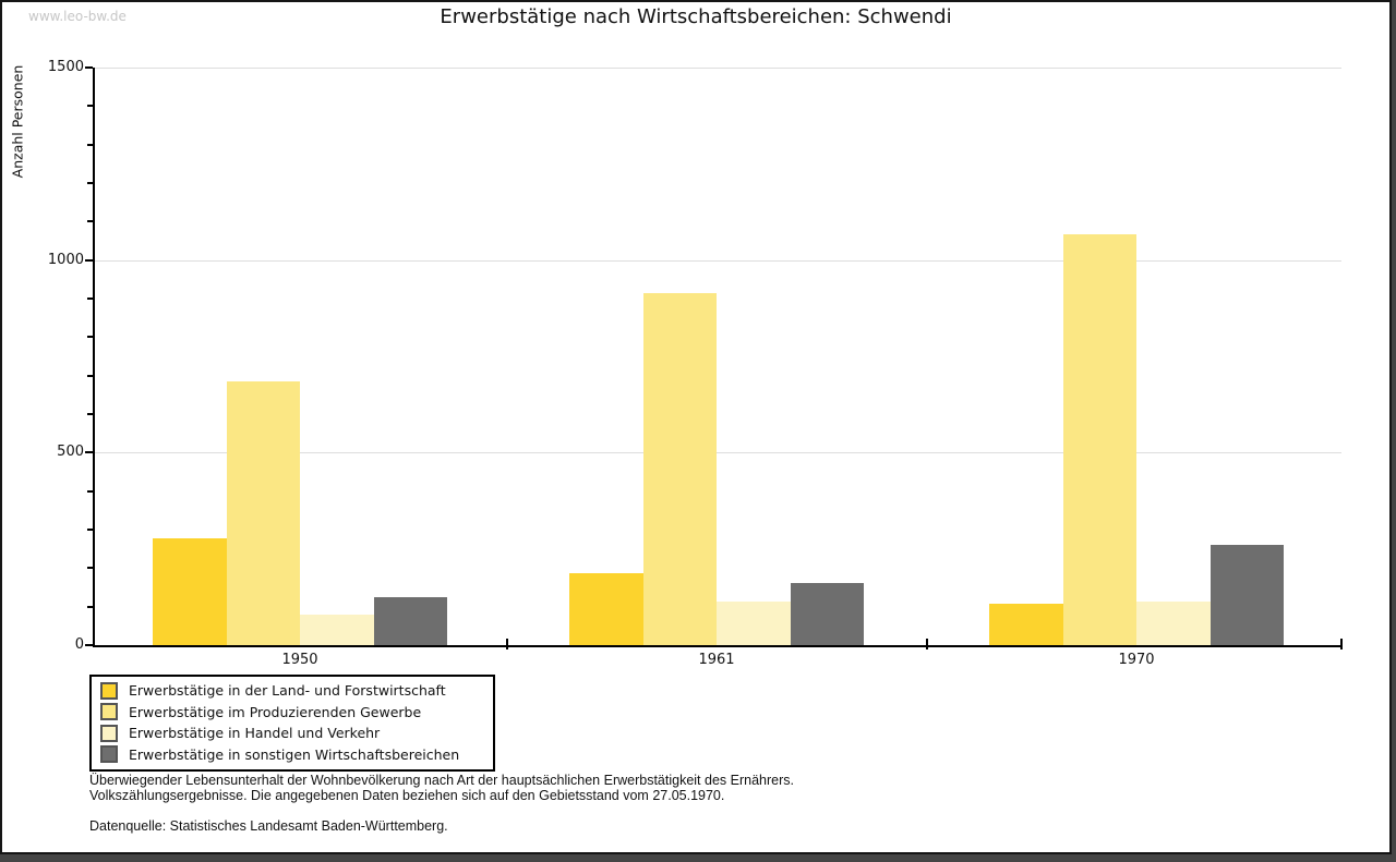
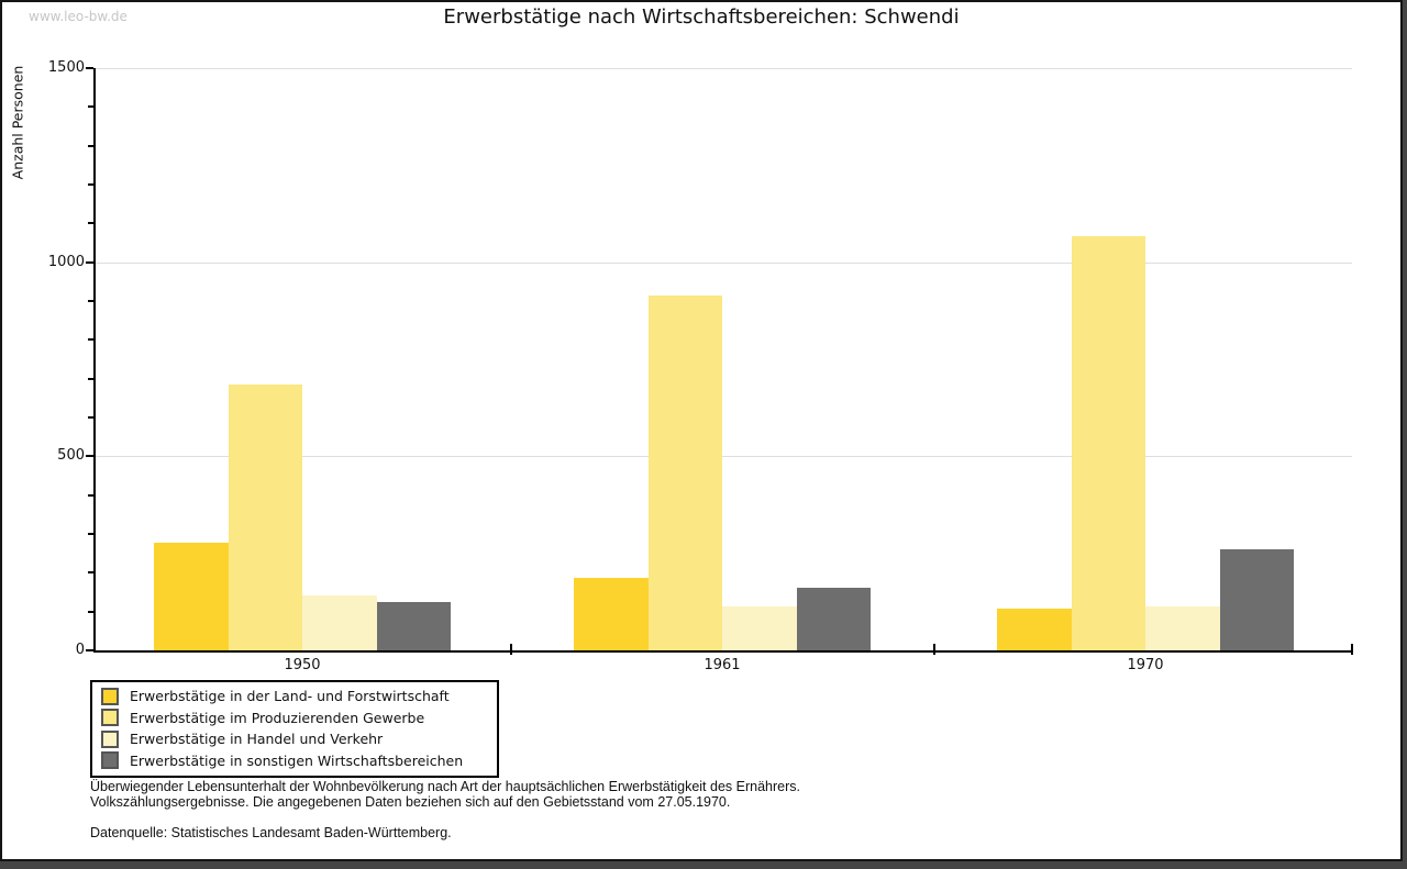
Erwerbstätige in Handel und Verkehr/1950: 80 -> 140
